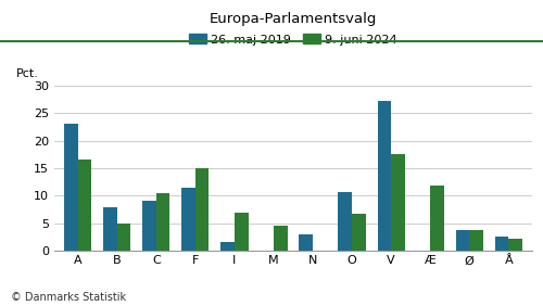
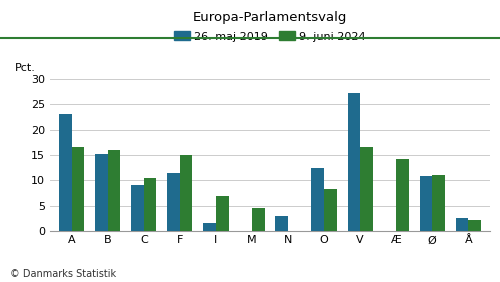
26. maj 2019/B: 7.9 -> 15.2
9. juni 2024/B: 5.0 -> 16.0
26. maj 2019/O: 10.6 -> 12.4
9. juni 2024/O: 6.7 -> 8.4
9. juni 2024/V: 17.6 -> 16.6
9. juni 2024/Æ: 11.9 -> 14.2
26. maj 2019/Ø: 3.7 -> 10.8
9. juni 2024/Ø: 3.7 -> 11.0
